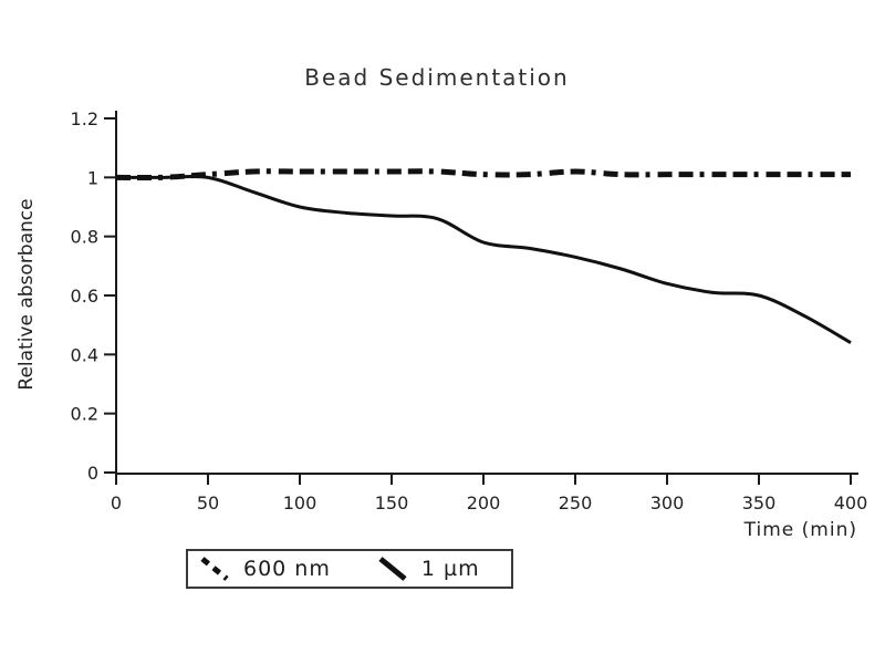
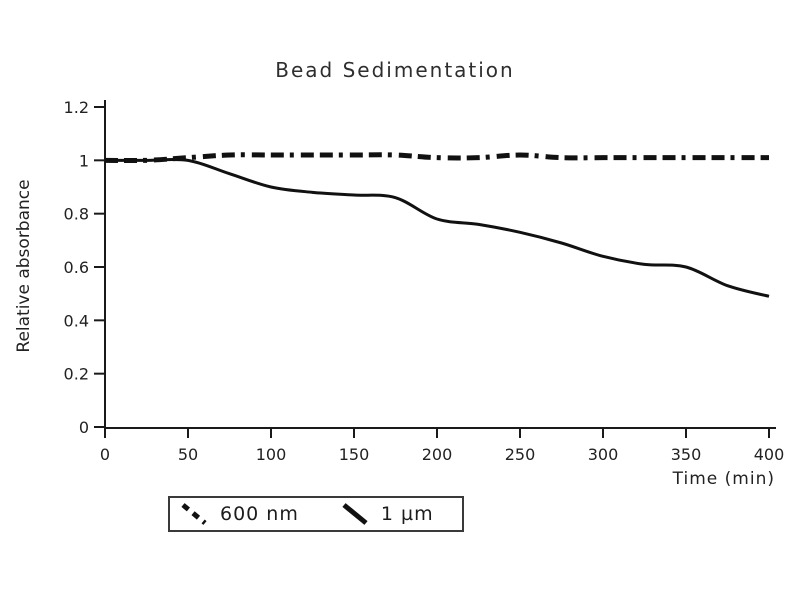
1 µm/400: 0.44 -> 0.49
